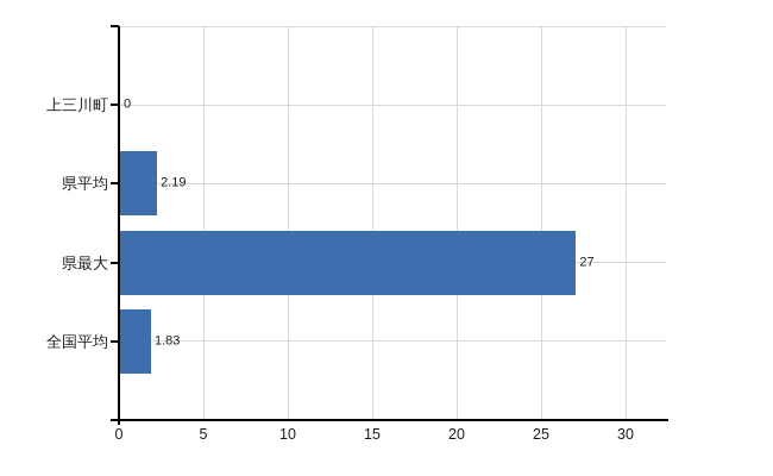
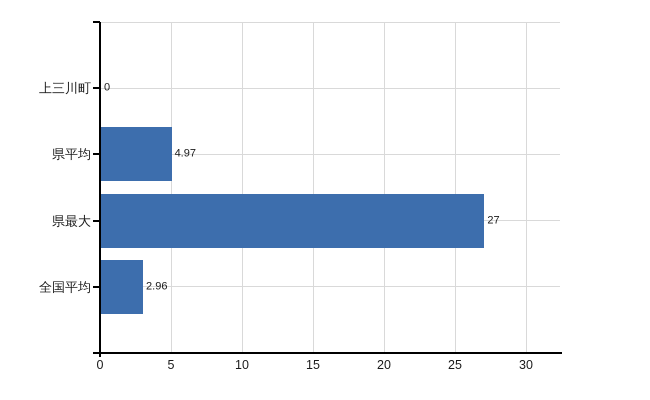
県平均: 2.19 -> 4.97
全国平均: 1.83 -> 2.96
